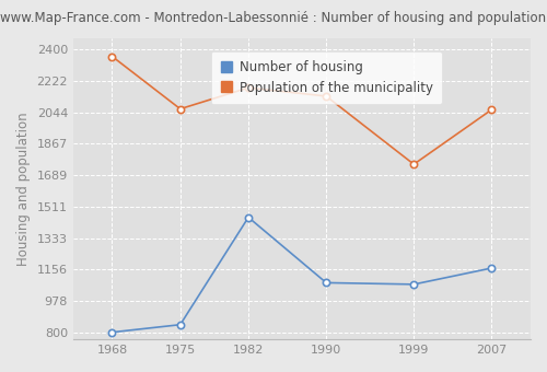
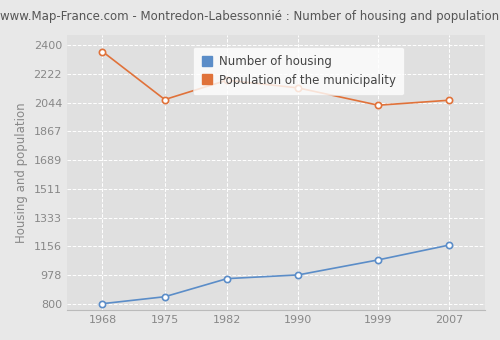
Number of housing/1982: 1450 -> 960
Number of housing/1990: 1080 -> 980
Population of the municipality/1999: 1750 -> 2030
